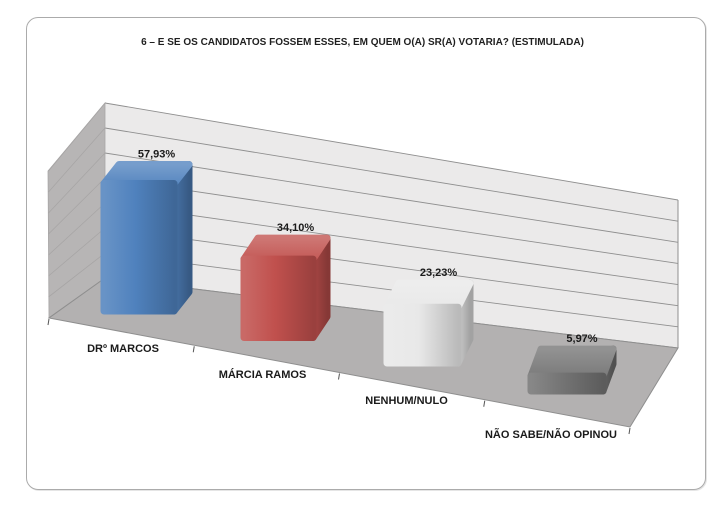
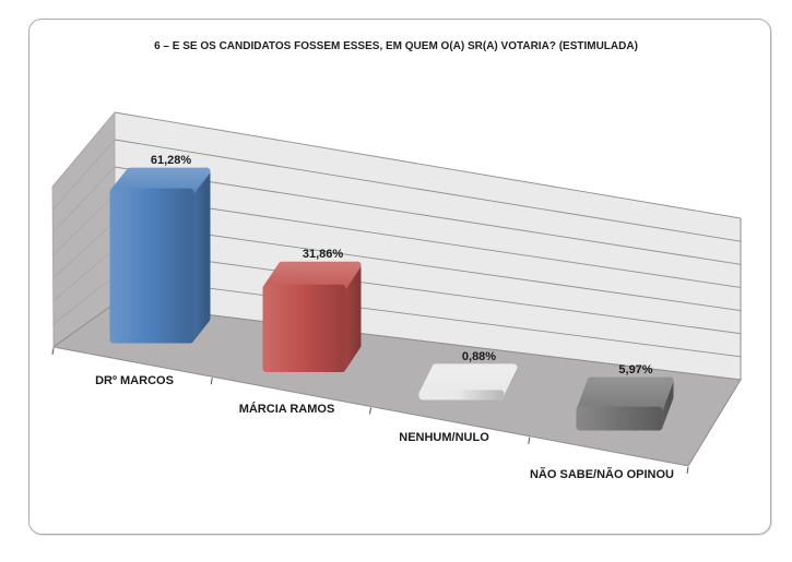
DRº MARCOS: 57,93% -> 61,28%
MÁRCIA RAMOS: 34,10% -> 31,86%
NENHUM/NULO: 23,23% -> 0,88%
